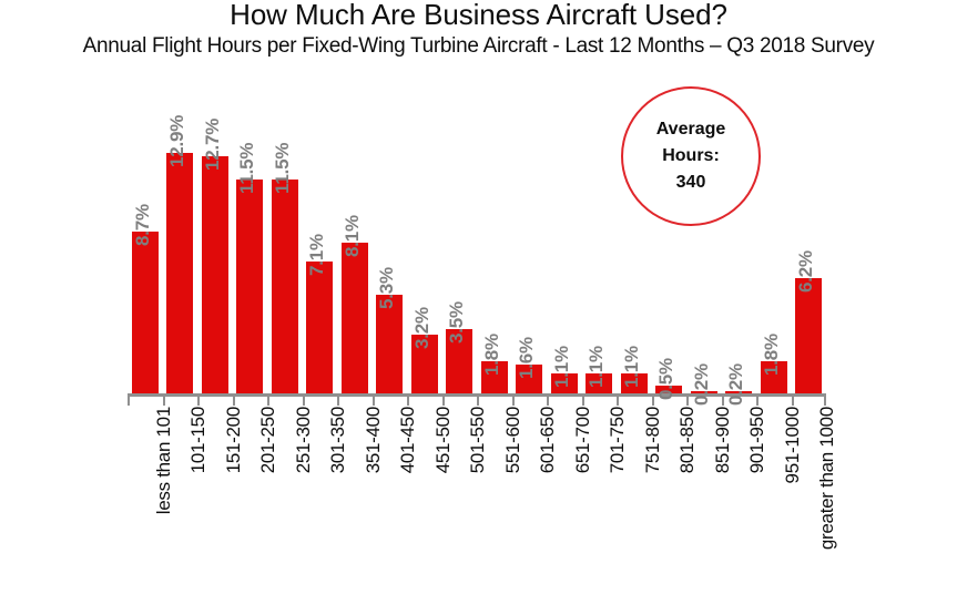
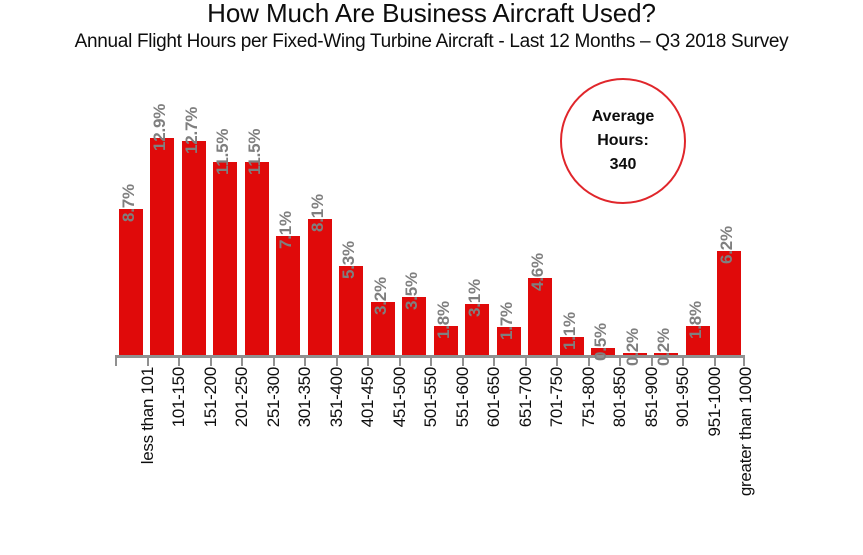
601-650: 1.6% -> 3.1%
651-700: 1.1% -> 1.7%
701-750: 1.1% -> 4.6%
